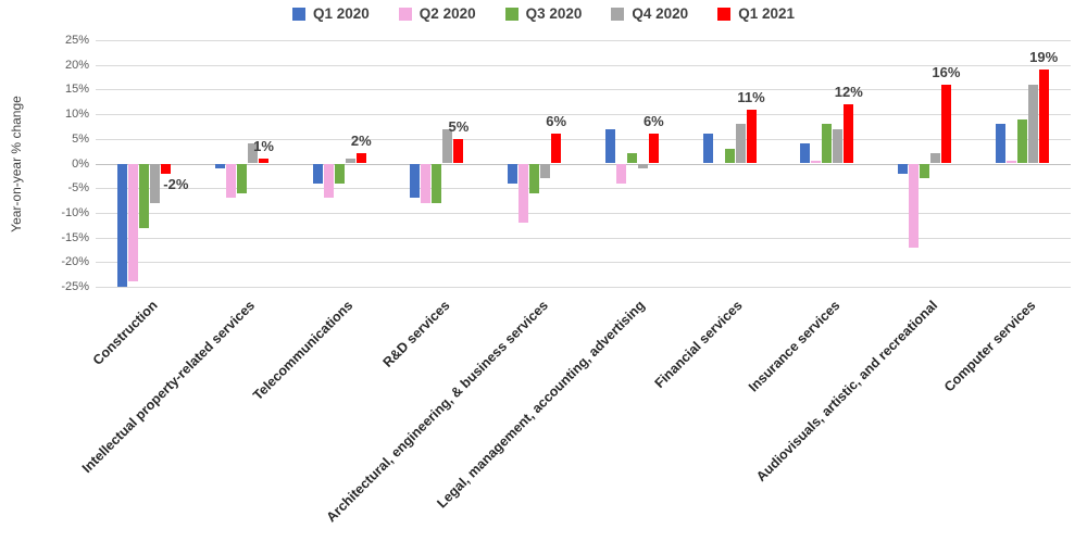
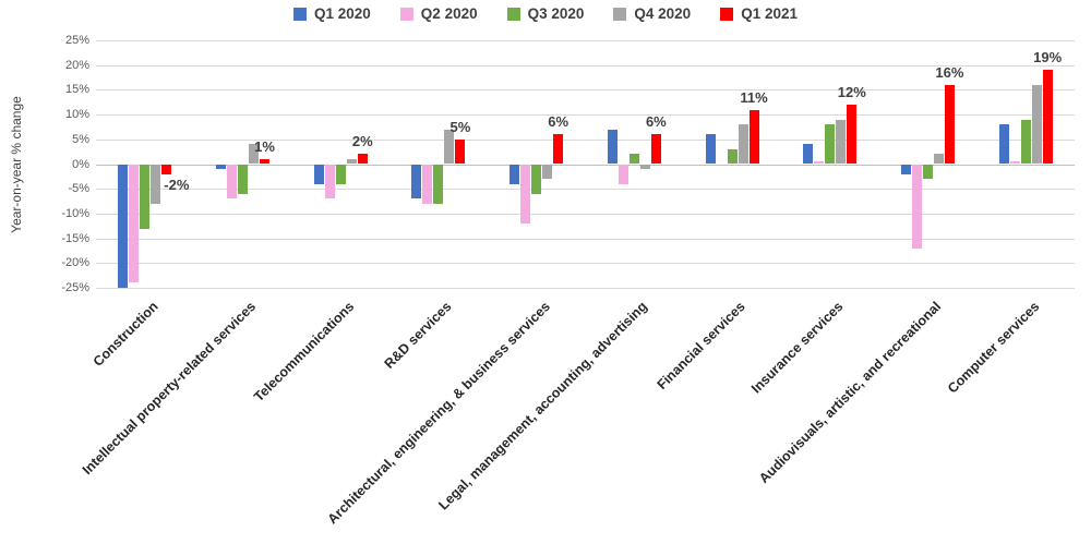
Q4 2020/Insurance services: 7% -> 9%
